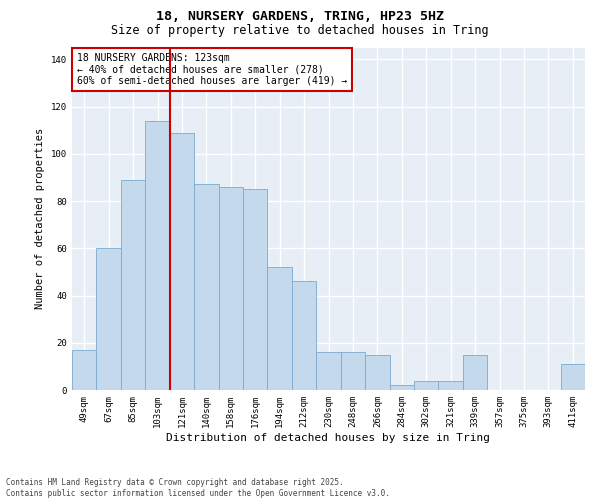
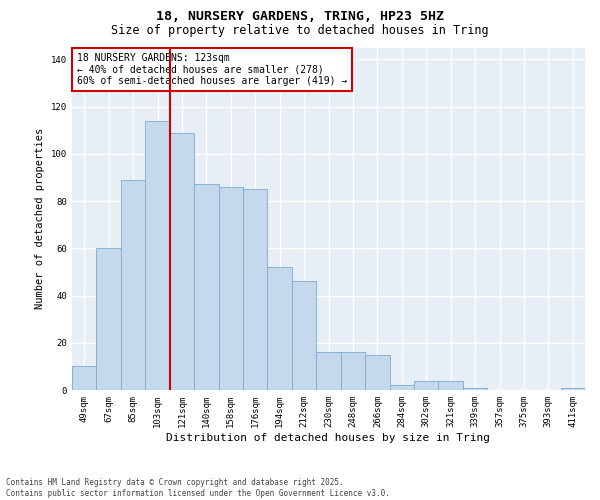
49sqm: 17 -> 10
339sqm: 15 -> 1
411sqm: 11 -> 1
